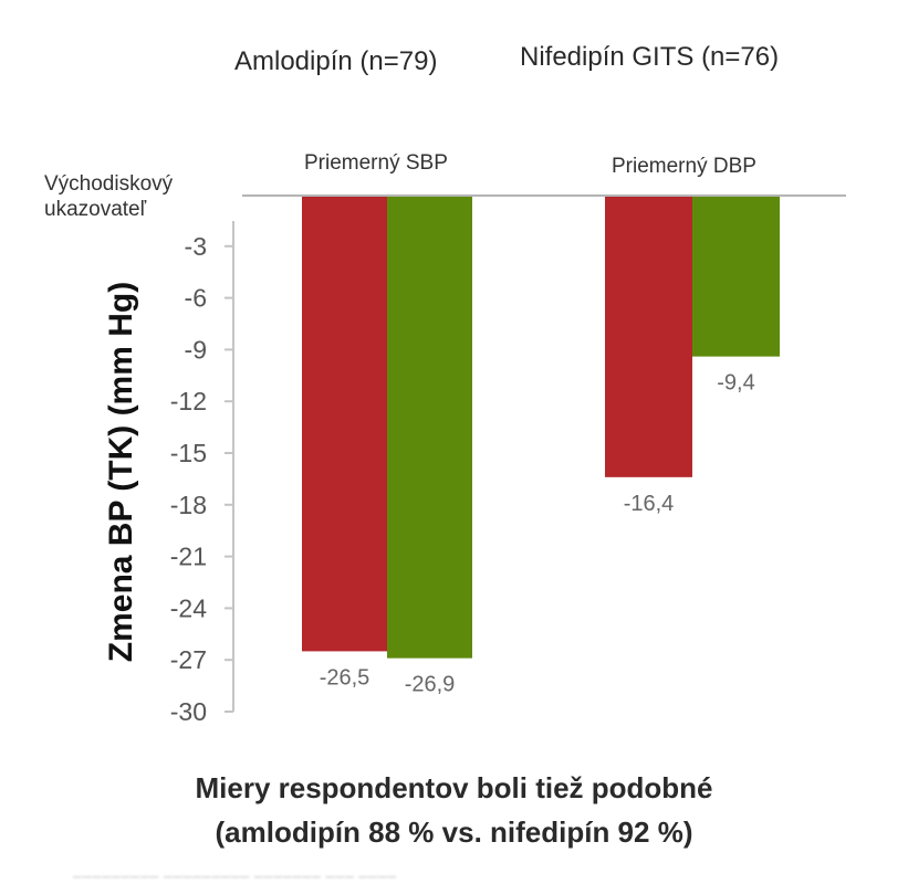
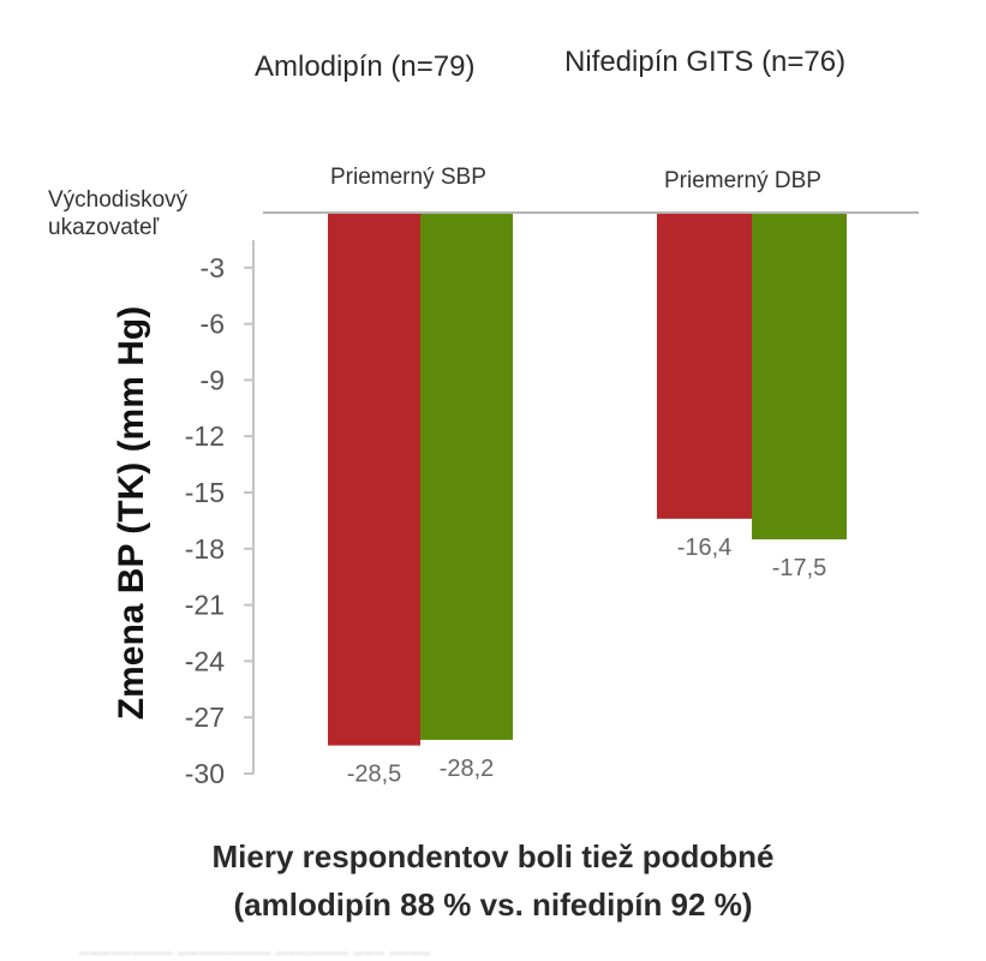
Amlodipín (n=79)/Priemerný SBP: -26,5 -> -28,5
Nifedipín GITS (n=76)/Priemerný SBP: -26,9 -> -28,2
Nifedipín GITS (n=76)/Priemerný DBP: -9,4 -> -17,5
